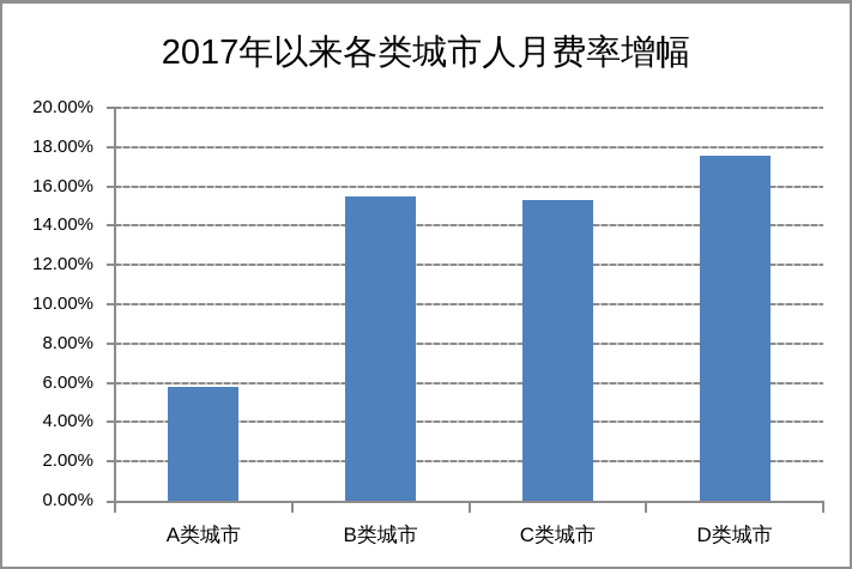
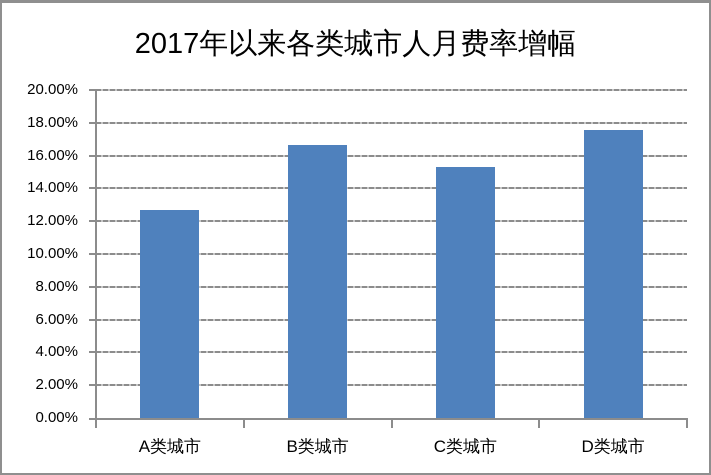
A类城市: 5.8% -> 12.7%
B类城市: 15.5% -> 16.6%
